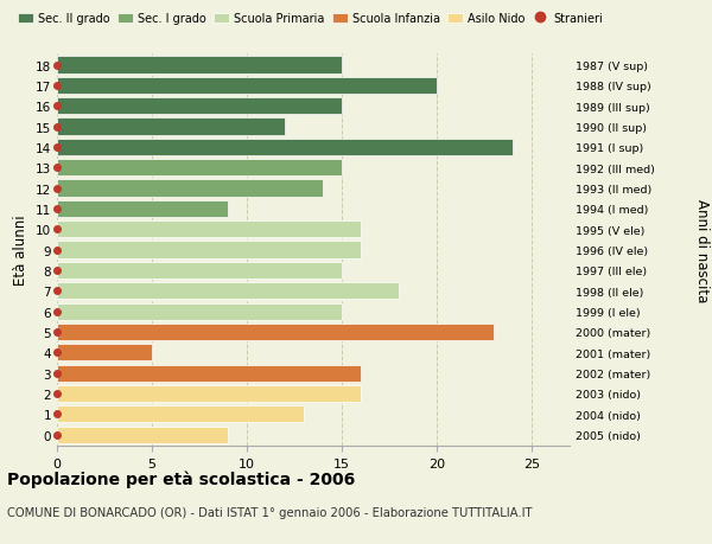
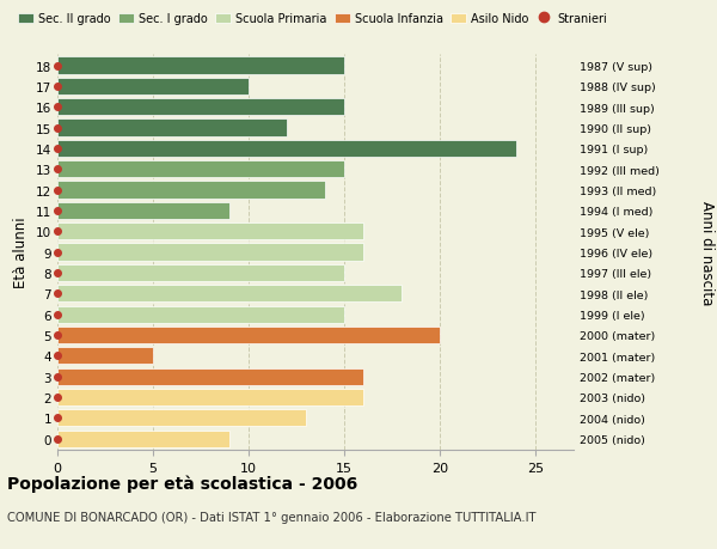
17: 20 -> 10
5: 23 -> 20
